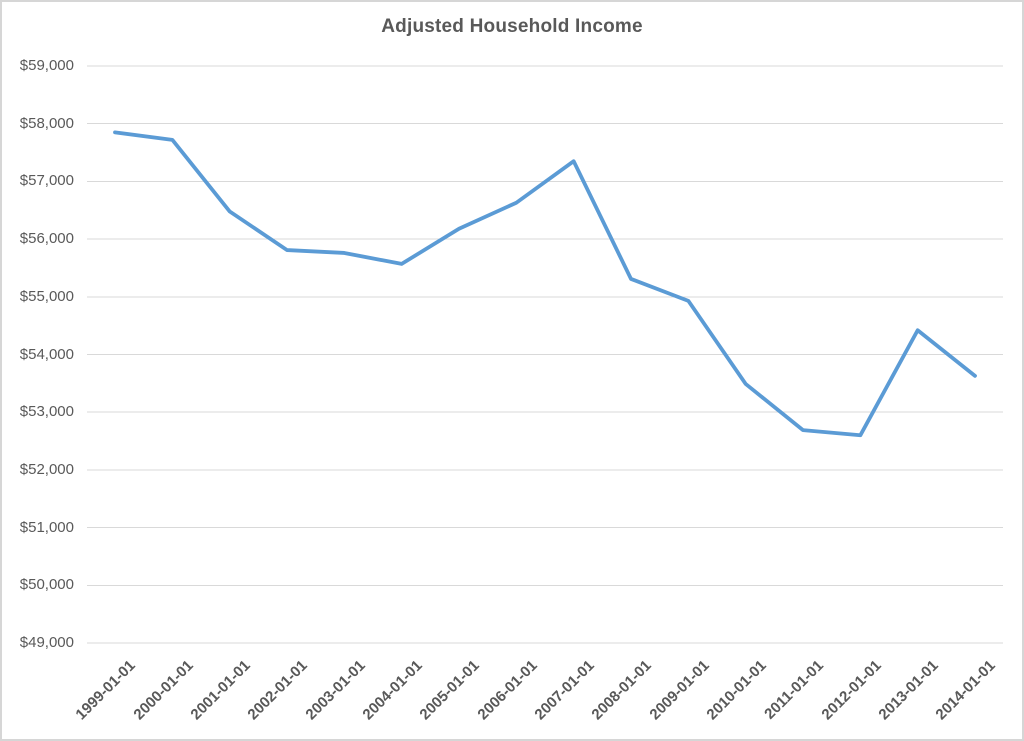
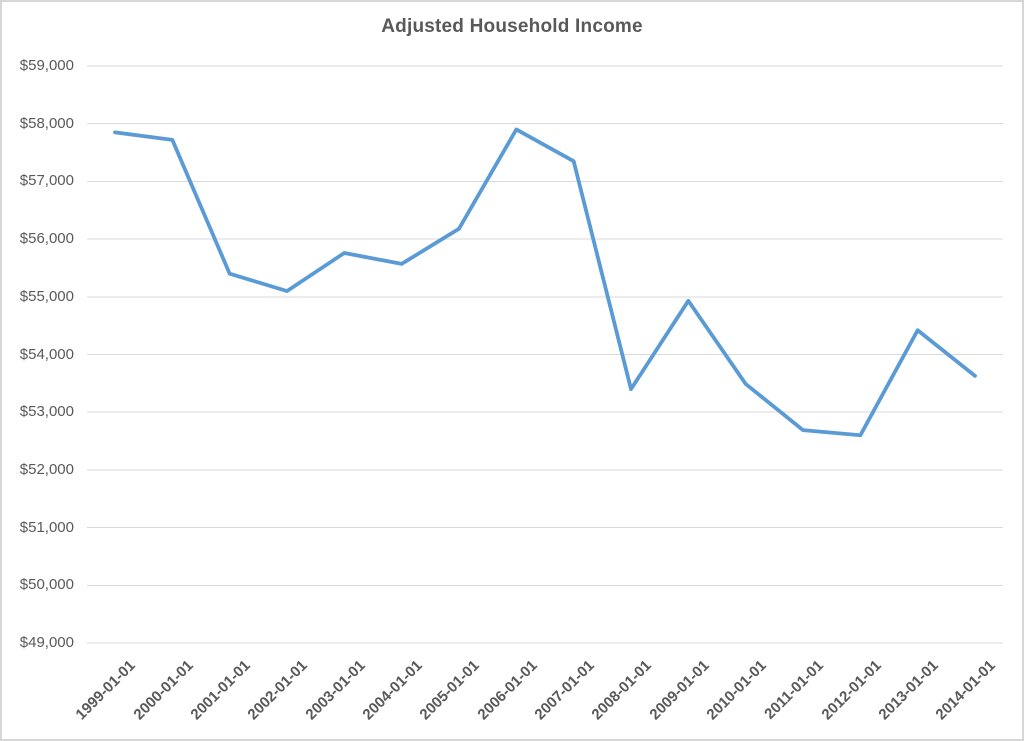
2001-01-01: $56500 -> $55400
2002-01-01: $55800 -> $55100
2006-01-01: $56600 -> $57900
2008-01-01: $55300 -> $53400
